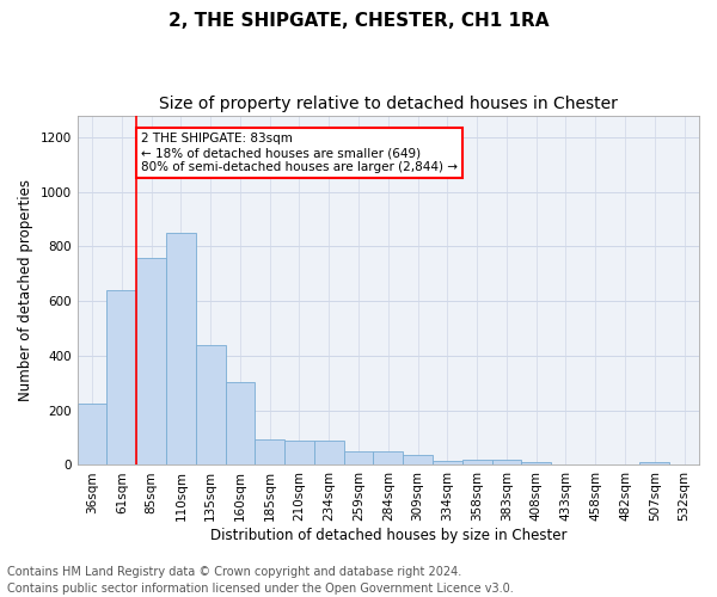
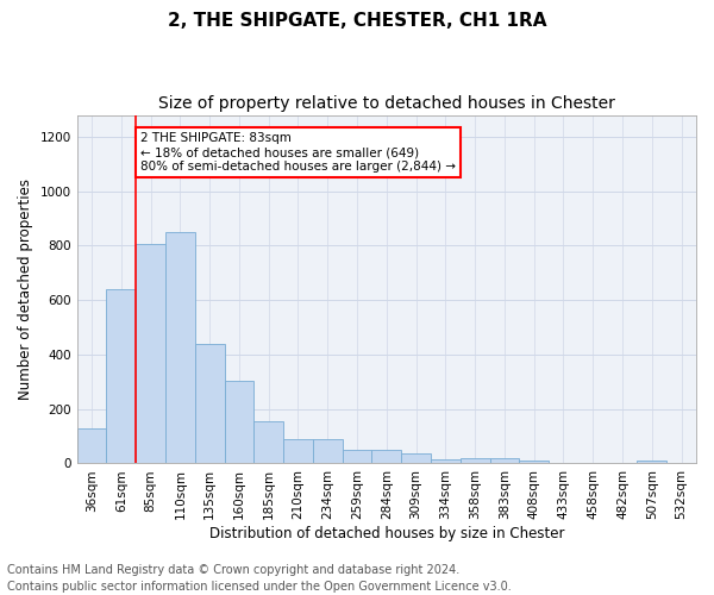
36sqm: 225 -> 130
85sqm: 760 -> 805
185sqm: 95 -> 155
